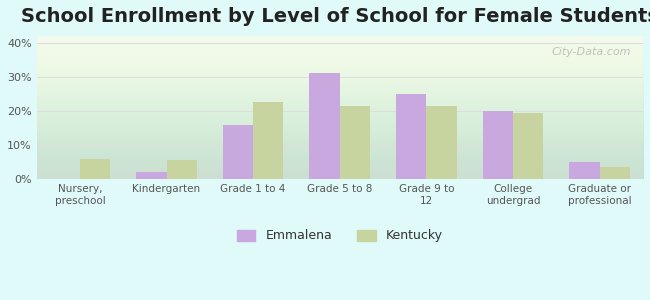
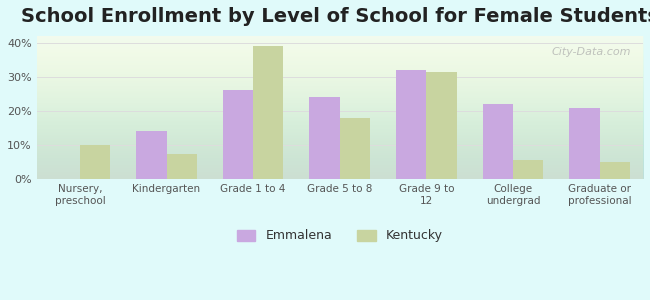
Kentucky/Nursery, preschool: 6.0% -> 10.0%
Emmalena/Kindergarten: 2% -> 14%
Kentucky/Kindergarten: 5.5% -> 7.5%
Emmalena/Grade 1 to 4: 16% -> 26%
Kentucky/Grade 1 to 4: 22.5% -> 39.0%
Emmalena/Grade 5 to 8: 31% -> 24%
Kentucky/Grade 5 to 8: 21.5% -> 18.0%
Emmalena/Grade 9 to 12: 25% -> 32%
Kentucky/Grade 9 to 12: 21.5% -> 31.5%
Emmalena/College undergrad: 20% -> 22%
Kentucky/College undergrad: 19.5% -> 5.5%
Emmalena/Graduate or professional: 5% -> 21%
Kentucky/Graduate or professional: 3.5% -> 5.0%
